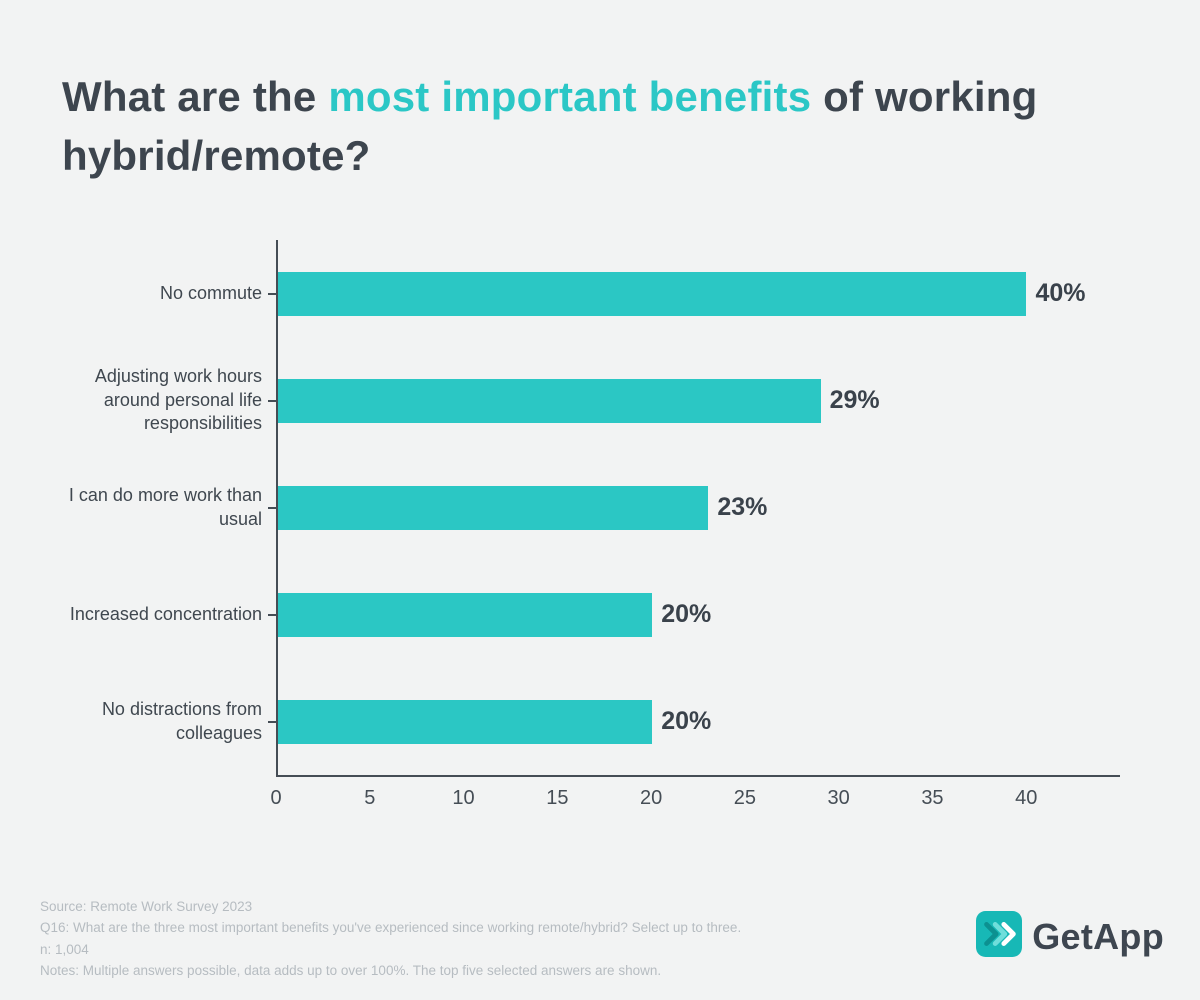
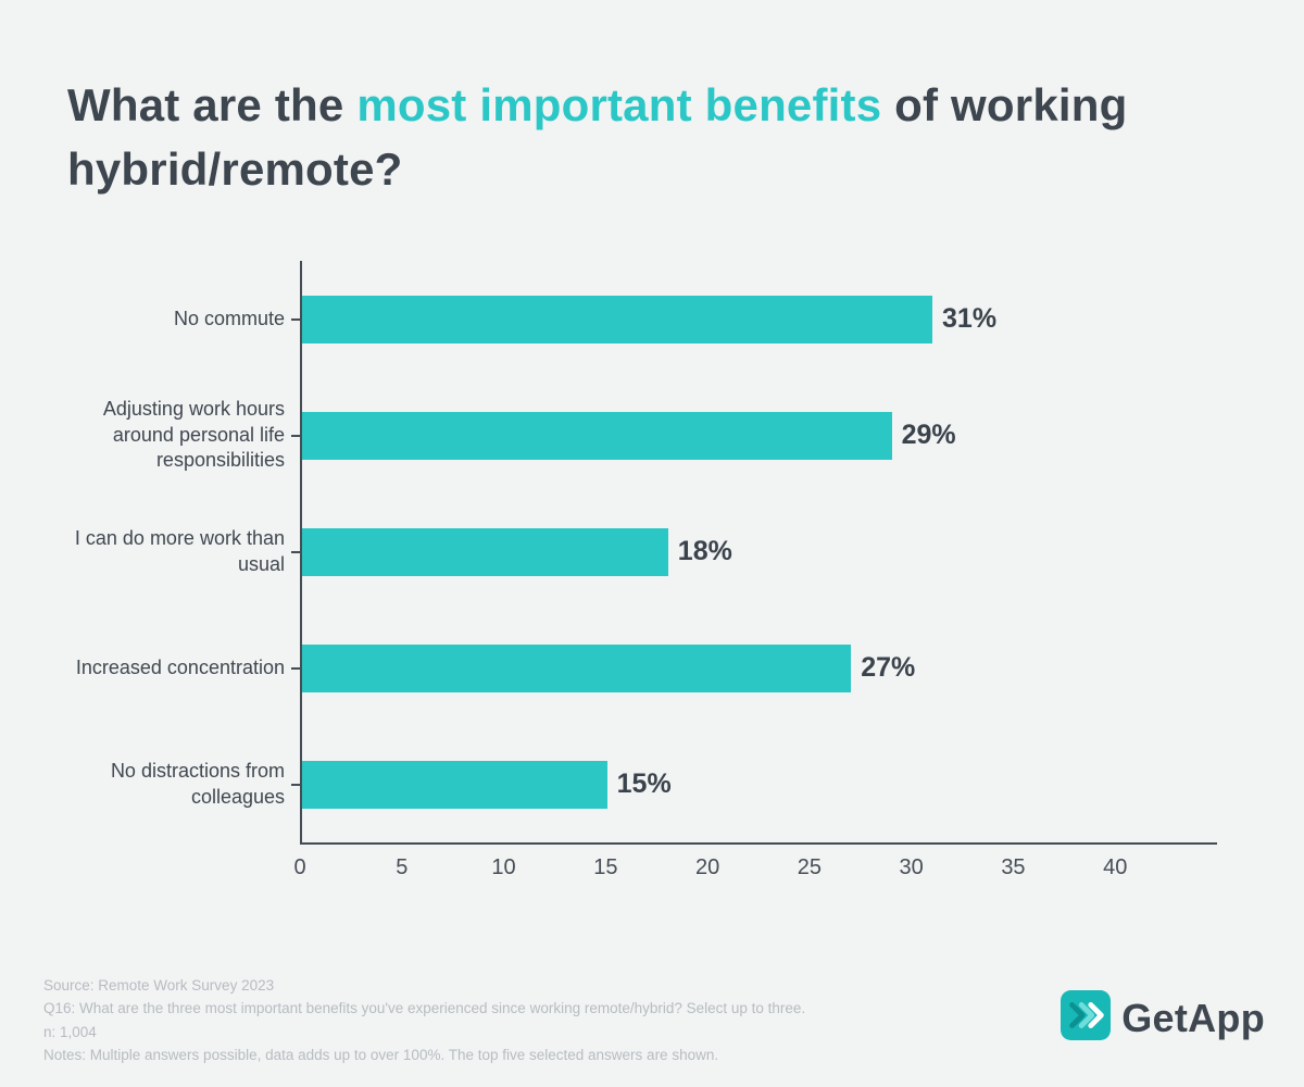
No commute: 40% -> 31%
I can do more work than usual: 23% -> 18%
Increased concentration: 20% -> 27%
No distractions from colleagues: 20% -> 15%
